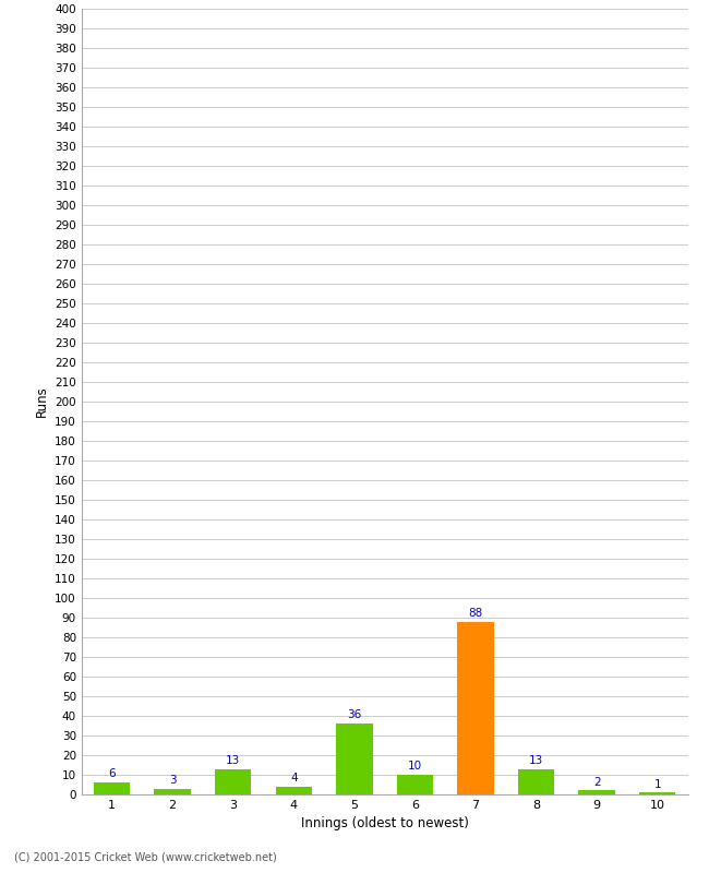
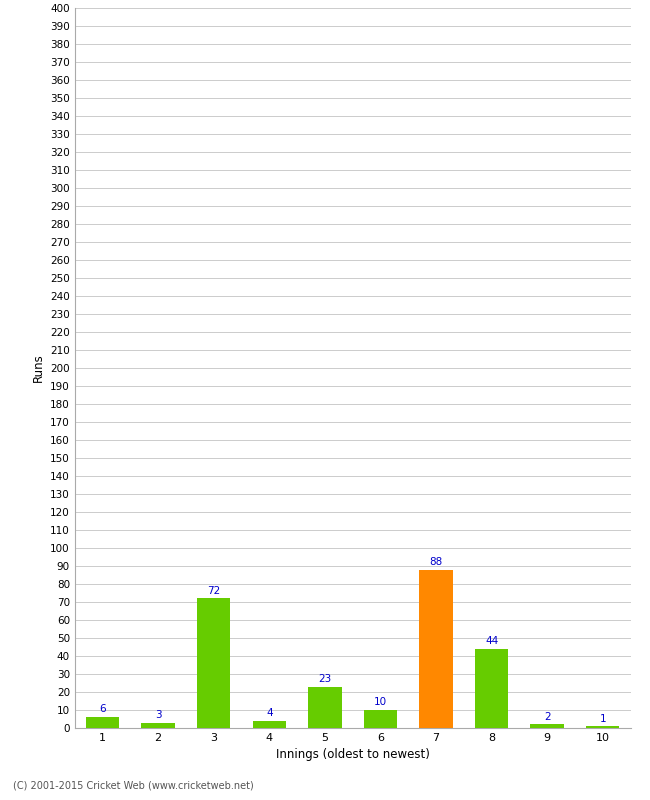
3: 13 -> 72
5: 36 -> 23
8: 13 -> 44
